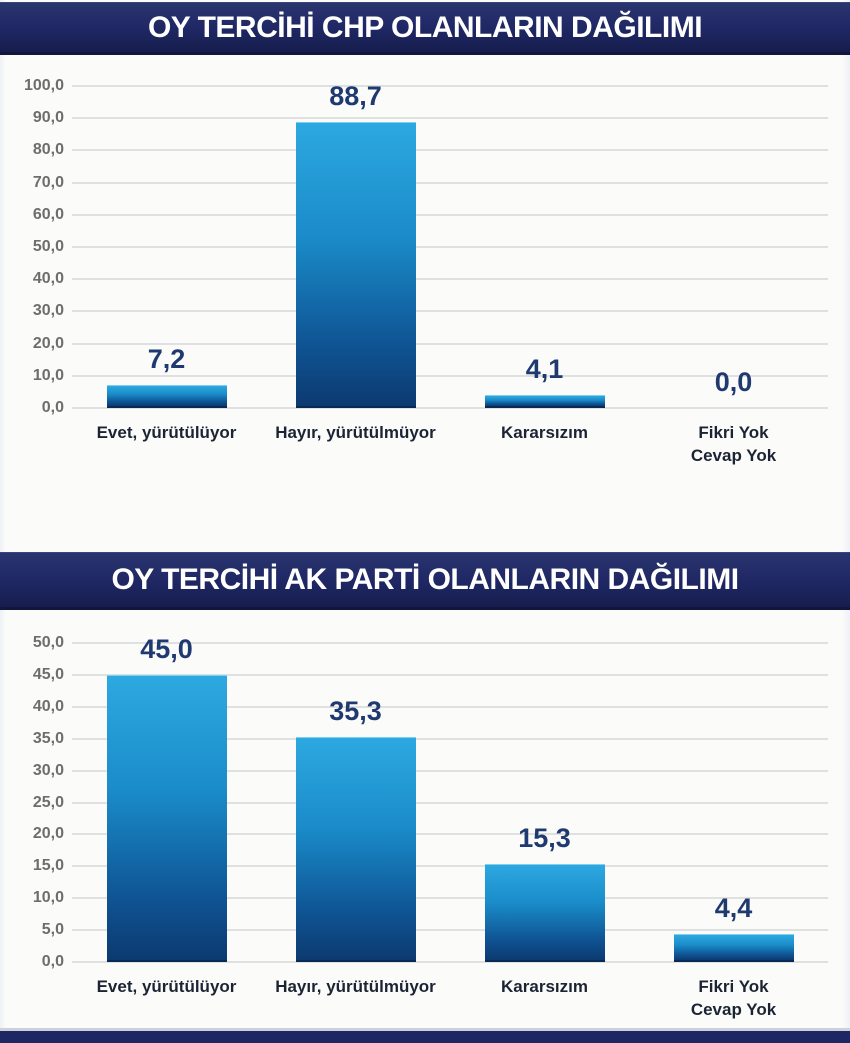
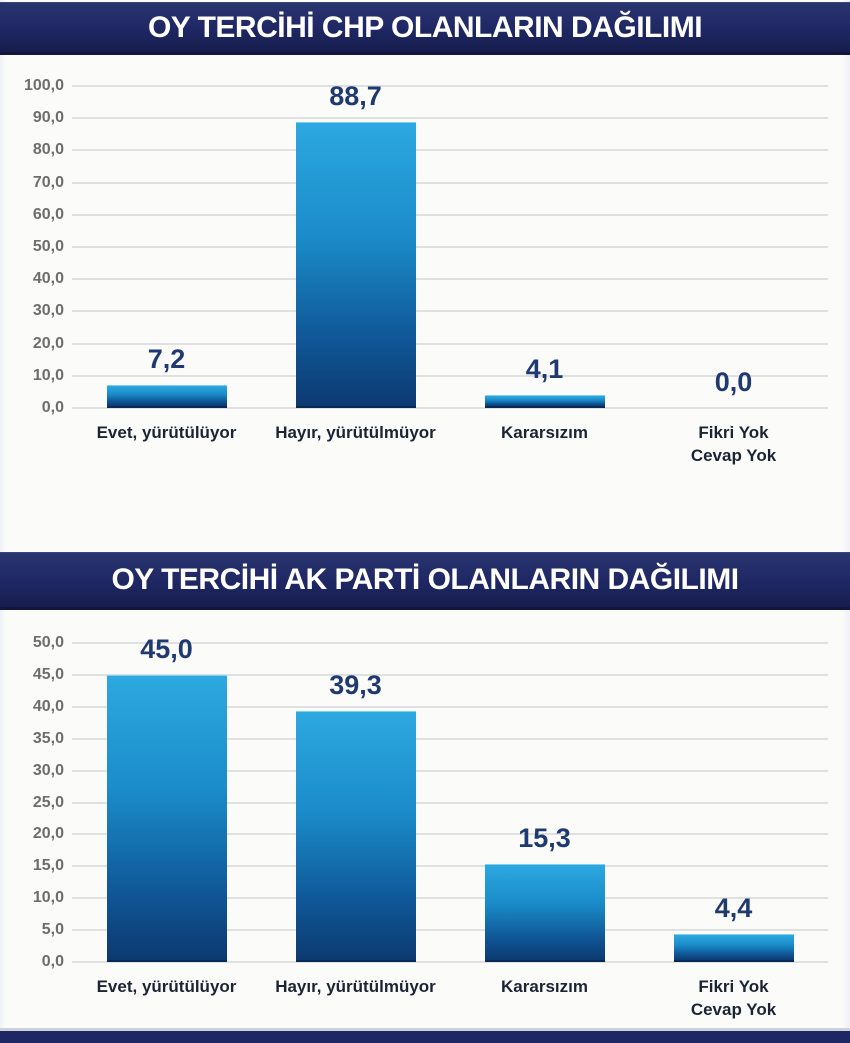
OY TERCİHİ AK PARTİ OLANLARIN DAĞILIMI/Hayır, yürütülmüyor: 35,3 -> 39,3
